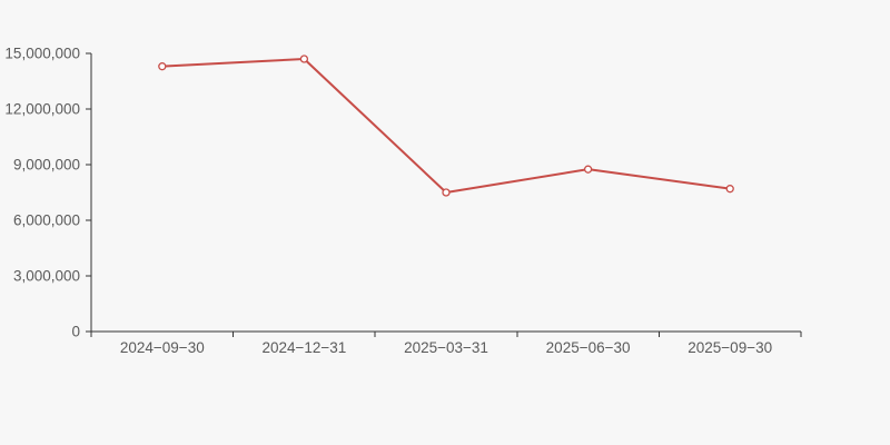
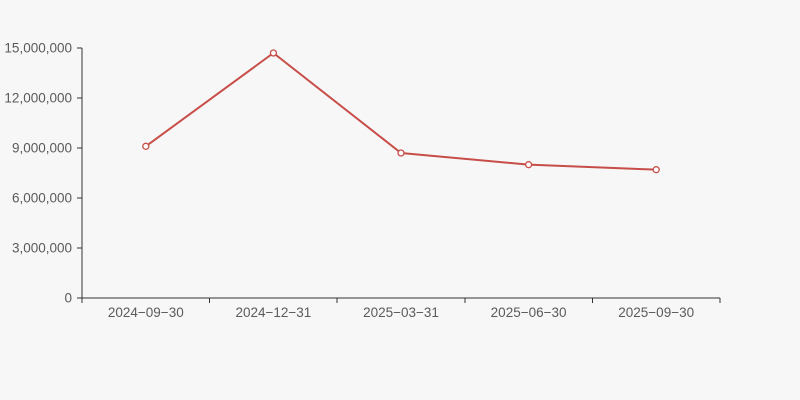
2024−09−30: 14300000 -> 9100000
2025−03−31: 7500000 -> 8700000
2025−06−30: 8800000 -> 8000000
